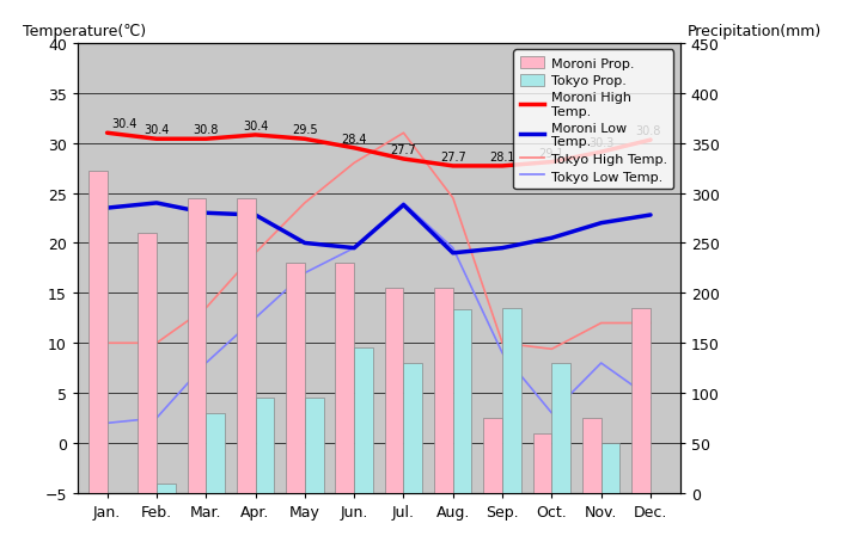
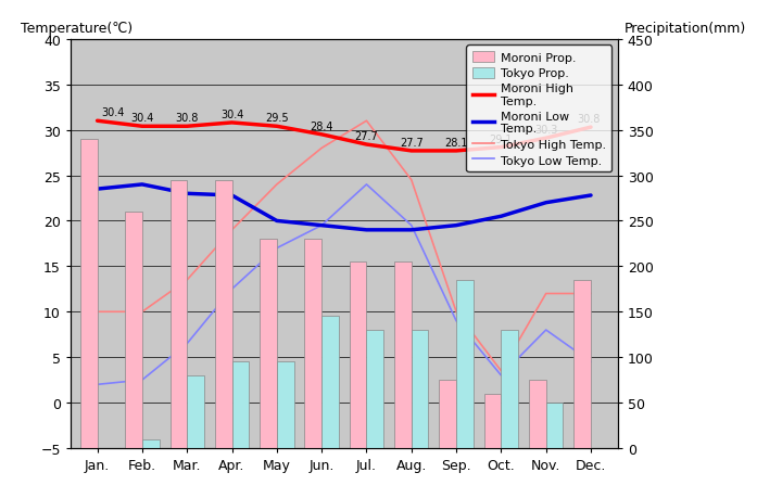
Moroni Prop./Jan.: 322 -> 340
Tokyo Low Temp./Mar.: 8.0 -> 6.5
Moroni Low Temp./Jul.: 23.8 -> 19.0
Tokyo Prop./Aug.: 184 -> 130
Tokyo High Temp./Oct.: 9.4 -> 3.5
